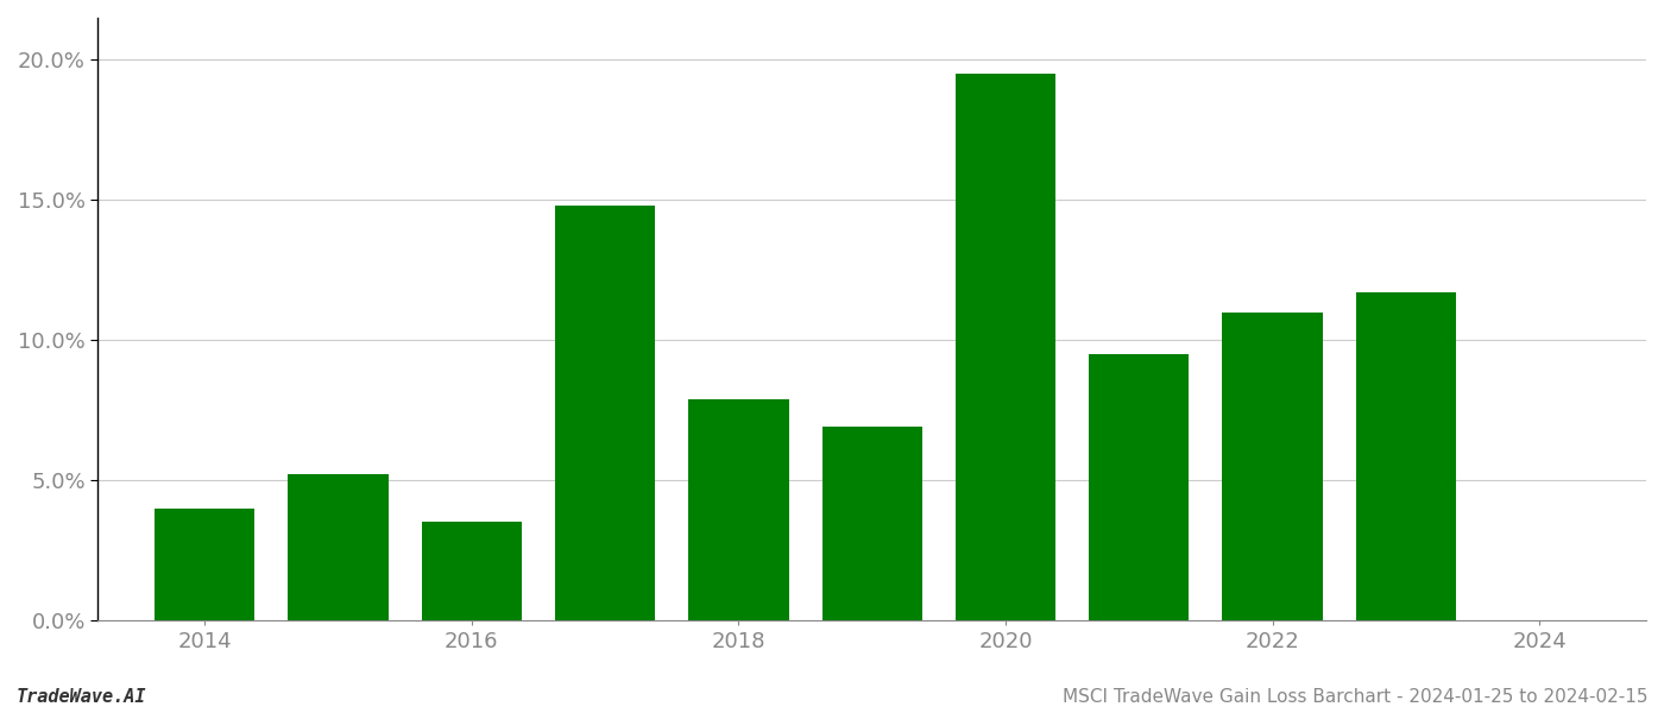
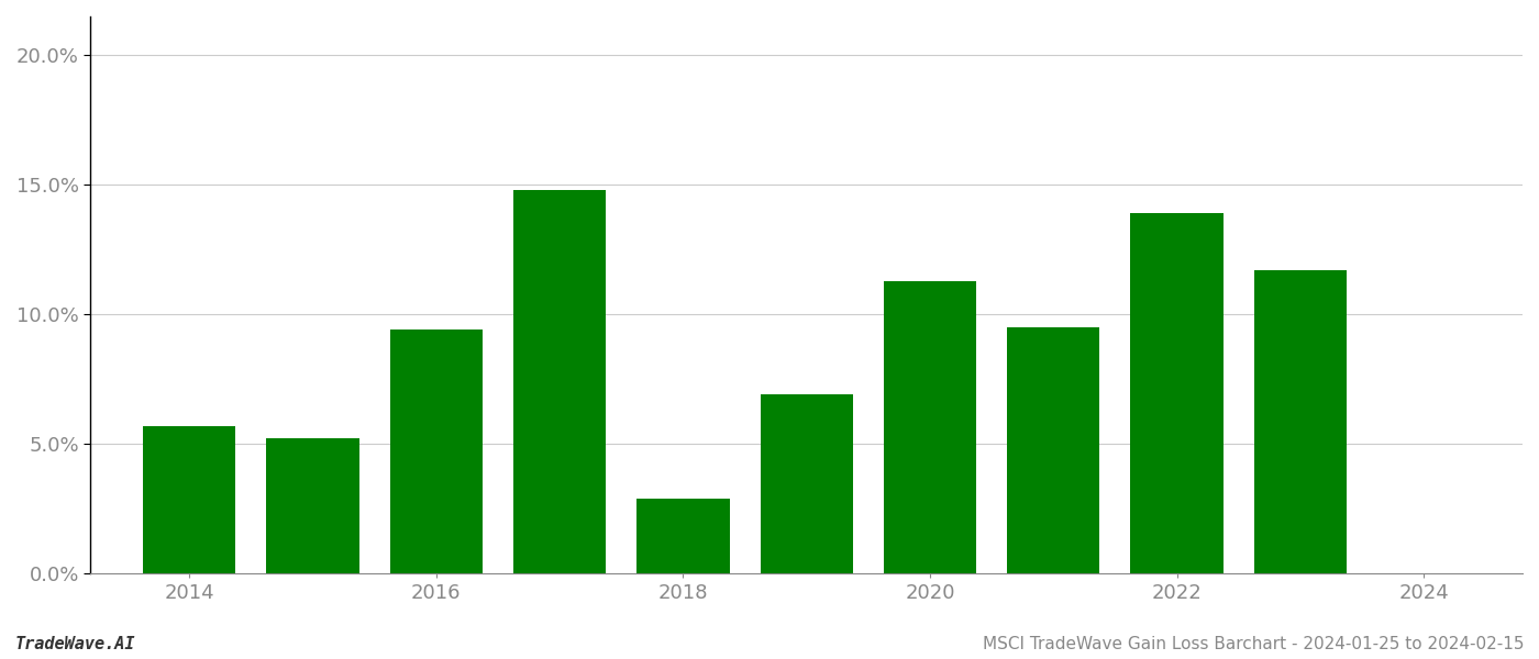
2014: 4.0% -> 5.7%
2016: 3.5% -> 9.4%
2018: 7.9% -> 2.9%
2020: 19.5% -> 11.3%
2022: 11.0% -> 13.9%
